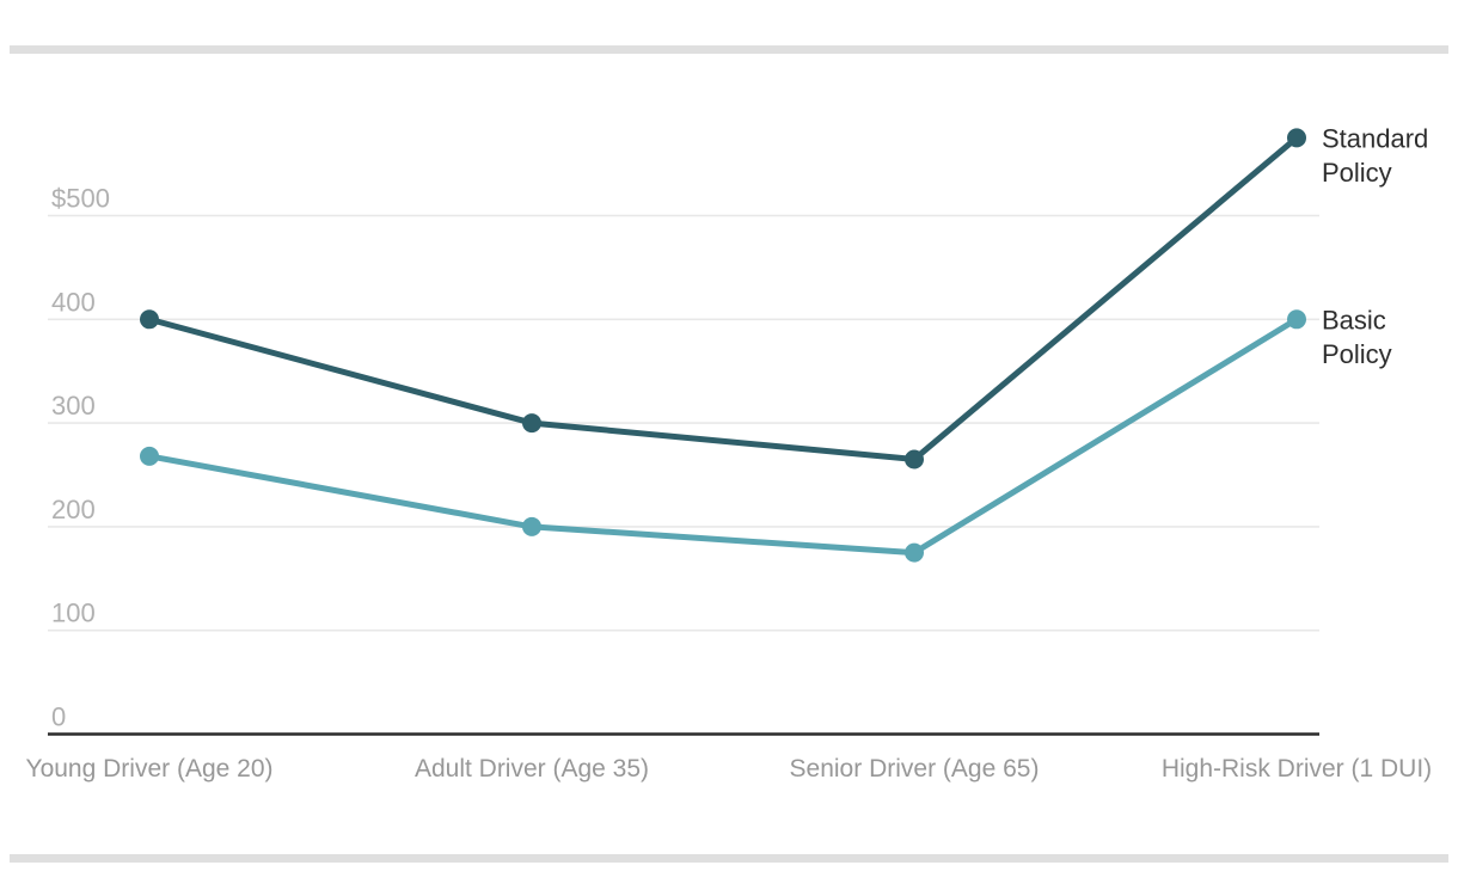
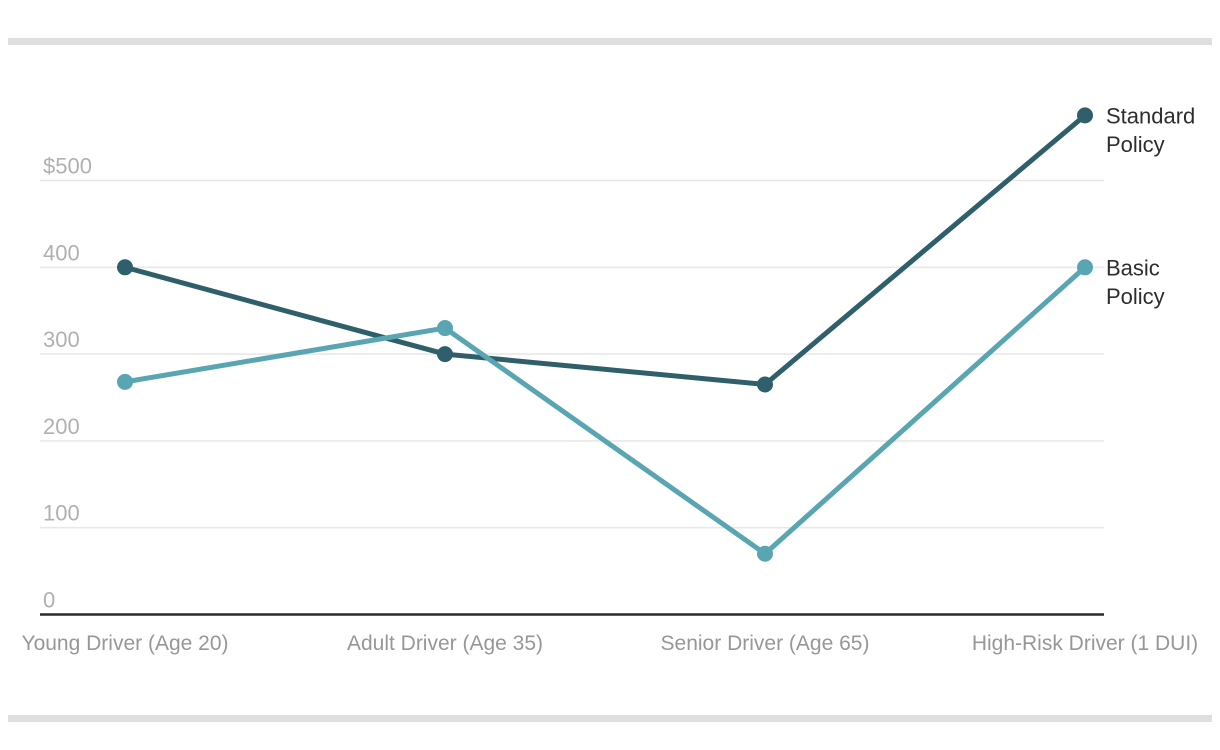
Basic Policy/Adult Driver (Age 35): $200 -> $330
Basic Policy/Senior Driver (Age 65): $180 -> $70
